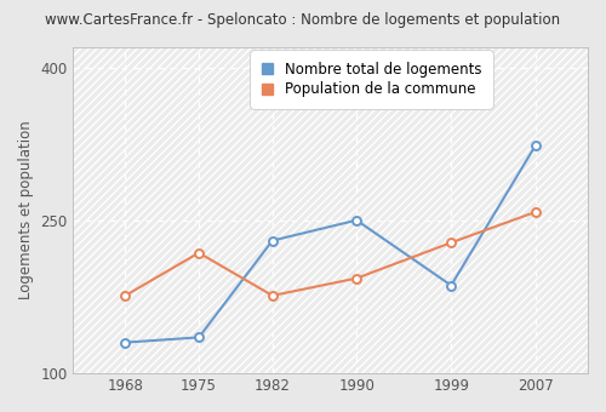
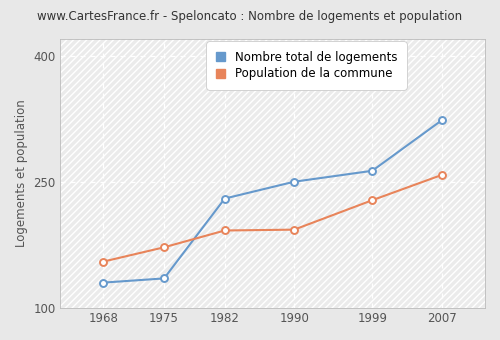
Population de la commune/1968: 176 -> 155
Population de la commune/1975: 218 -> 172
Population de la commune/1982: 176 -> 192
Nombre total de logements/1999: 186 -> 263
